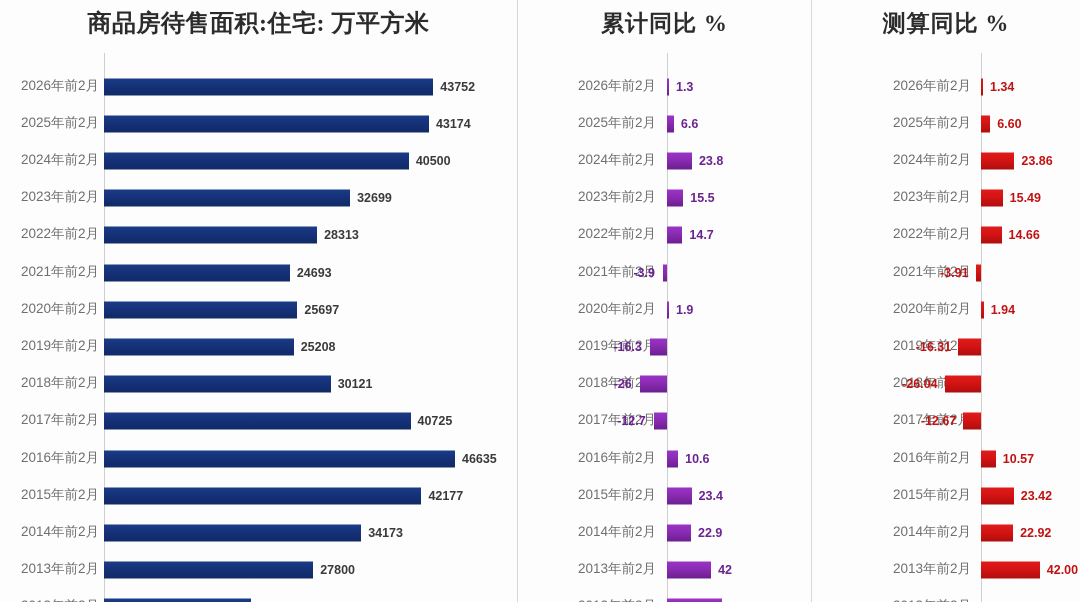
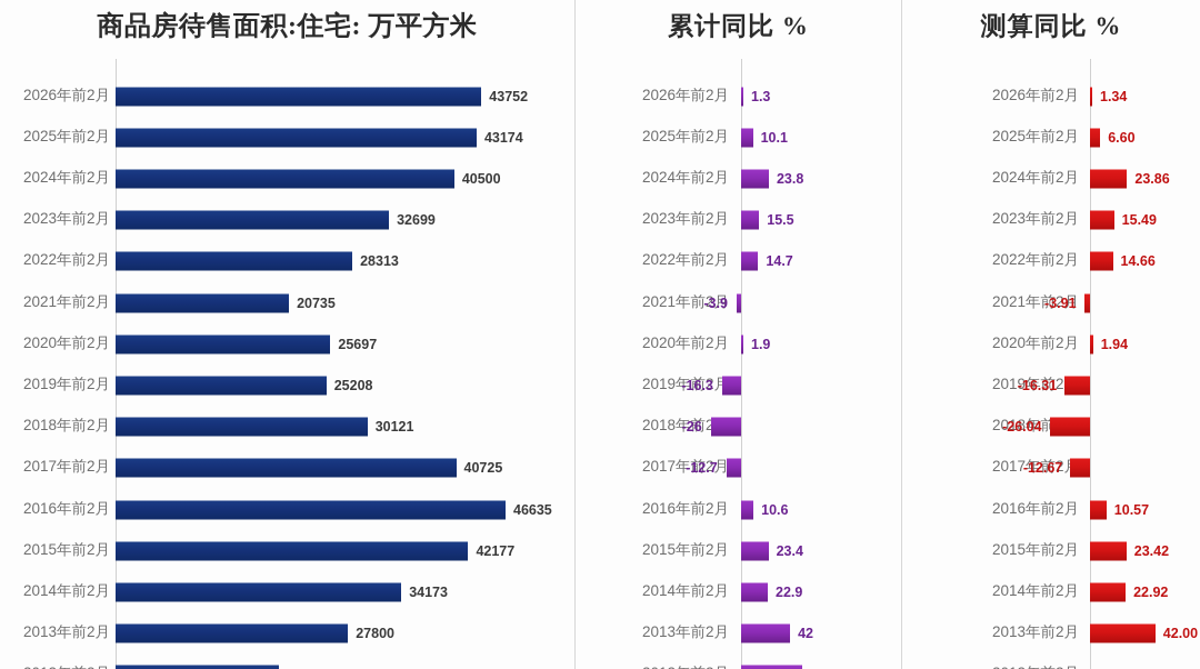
商品房待售面积:住宅: 万平方米/2021年前2月: 24693 -> 20735
累计同比 %/2025年前2月: 6.6 -> 10.1
